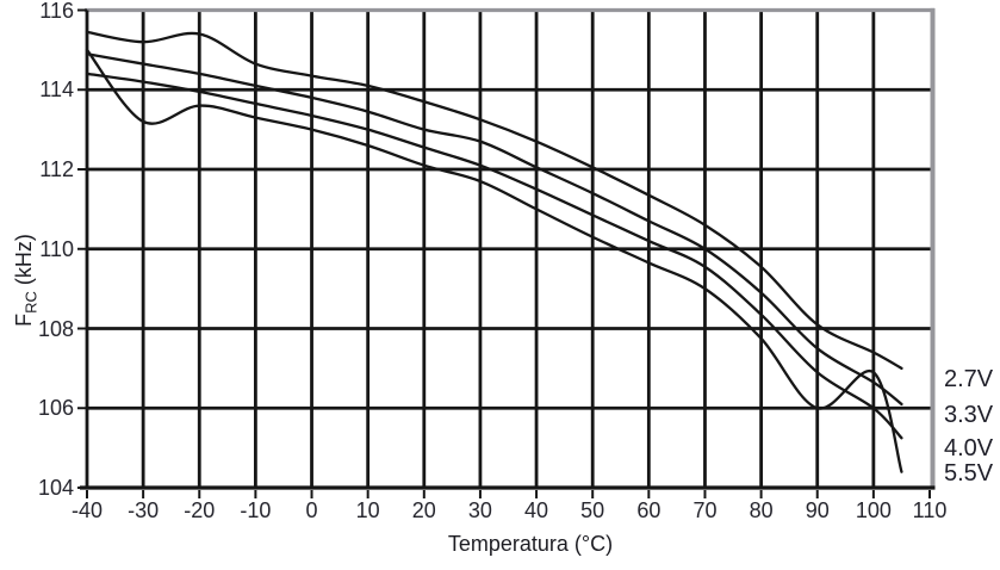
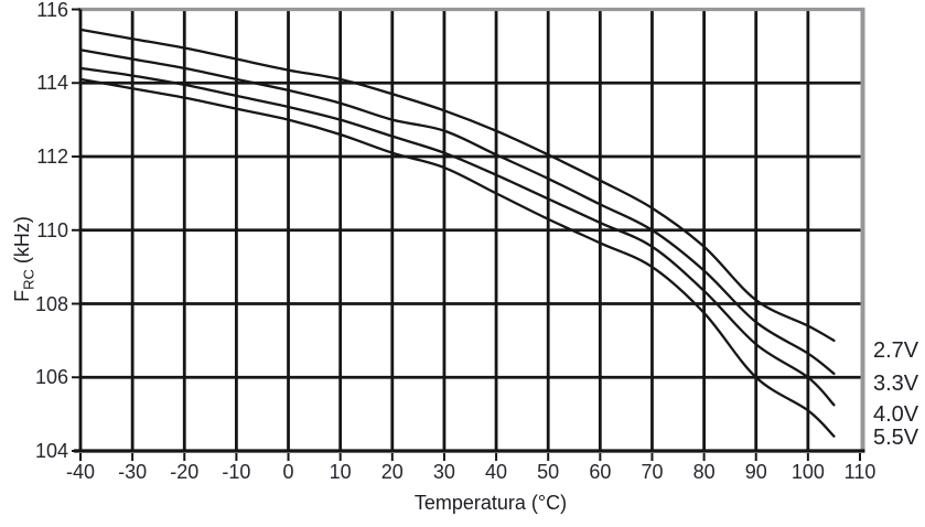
5.5V/-40: 115.0 -> 114.1
5.5V/-30: 113.2 -> 113.8
2.7V/-20: 115.4 -> 115.0
5.5V/100: 106.9 -> 105.1
